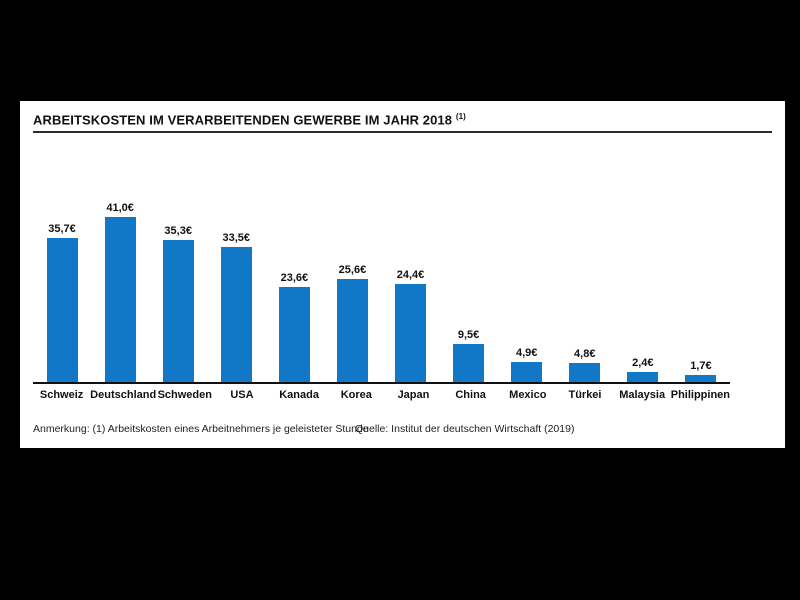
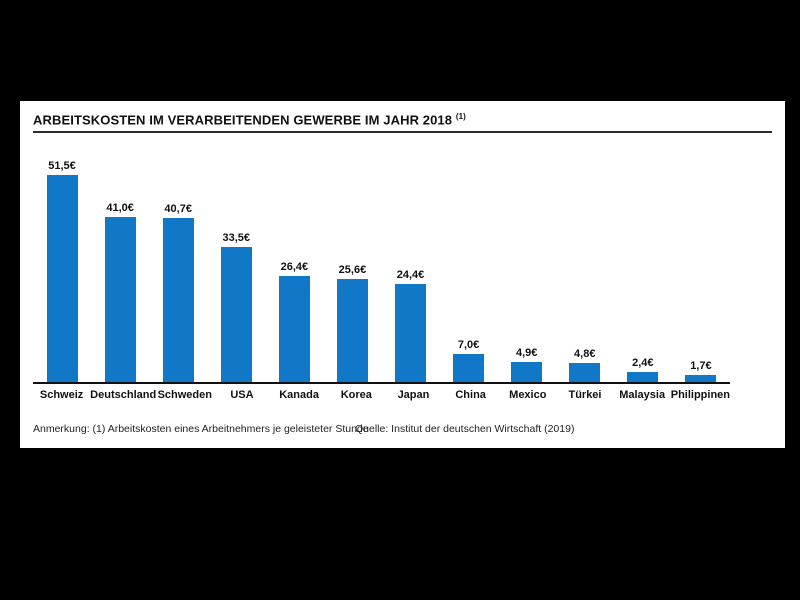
Schweiz: 35,7 -> 51,5
Schweden: 35,3 -> 40,7
Kanada: 23,6 -> 26,4
China: 9,5 -> 7,0
